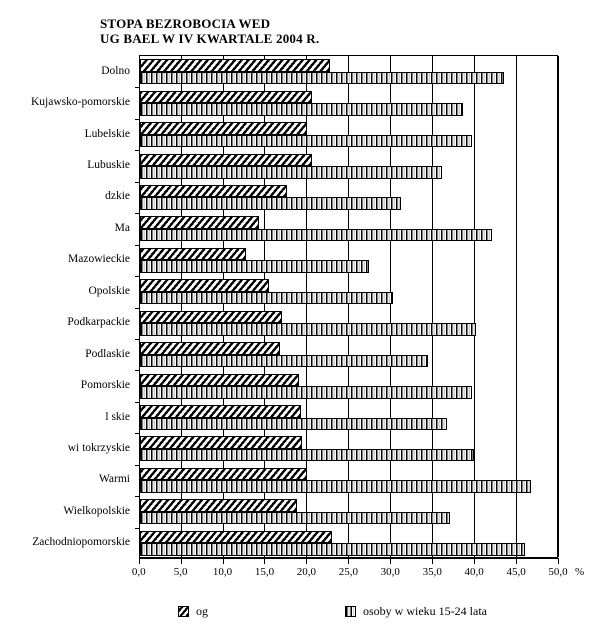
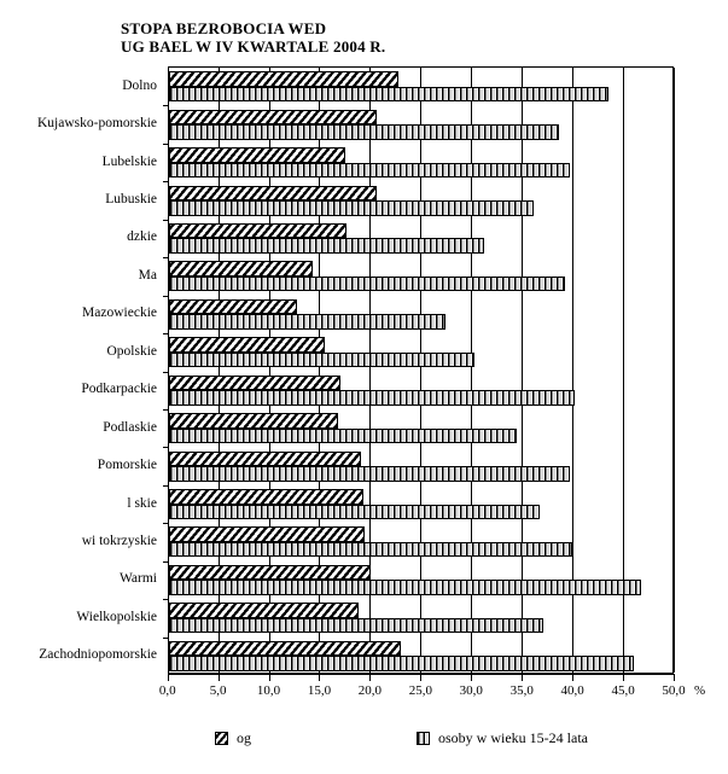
og/Lubelskie: 20 -> 18
osoby w wieku 15-24 lata/Ma: 42 -> 39
